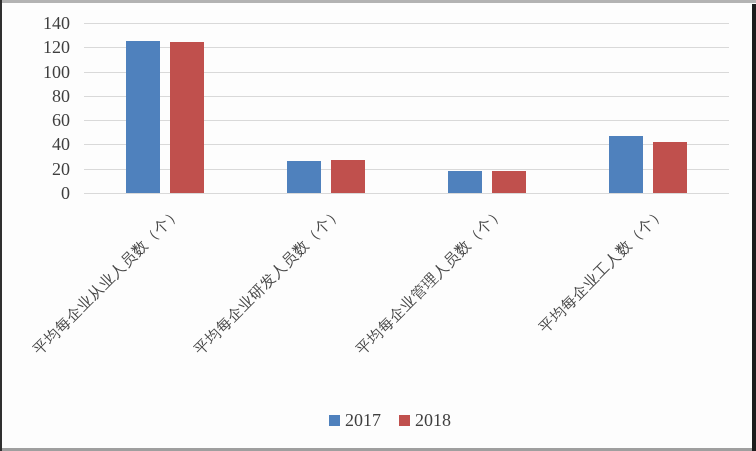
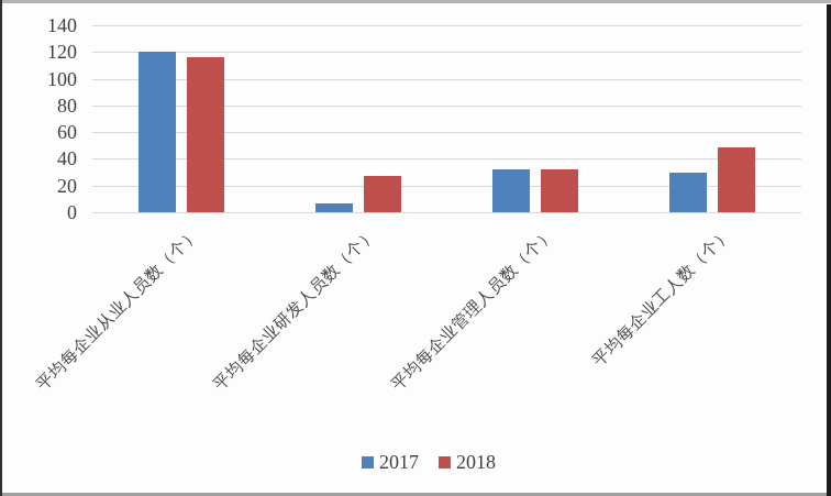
2017/平均每企业从业人员数（个）: 125 -> 120
2018/平均每企业从业人员数（个）: 124 -> 116
2017/平均每企业研发人员数（个）: 26 -> 7
2017/平均每企业管理人员数（个）: 18 -> 32
2018/平均每企业管理人员数（个）: 18 -> 32
2017/平均每企业工人数（个）: 47 -> 30
2018/平均每企业工人数（个）: 42 -> 49
